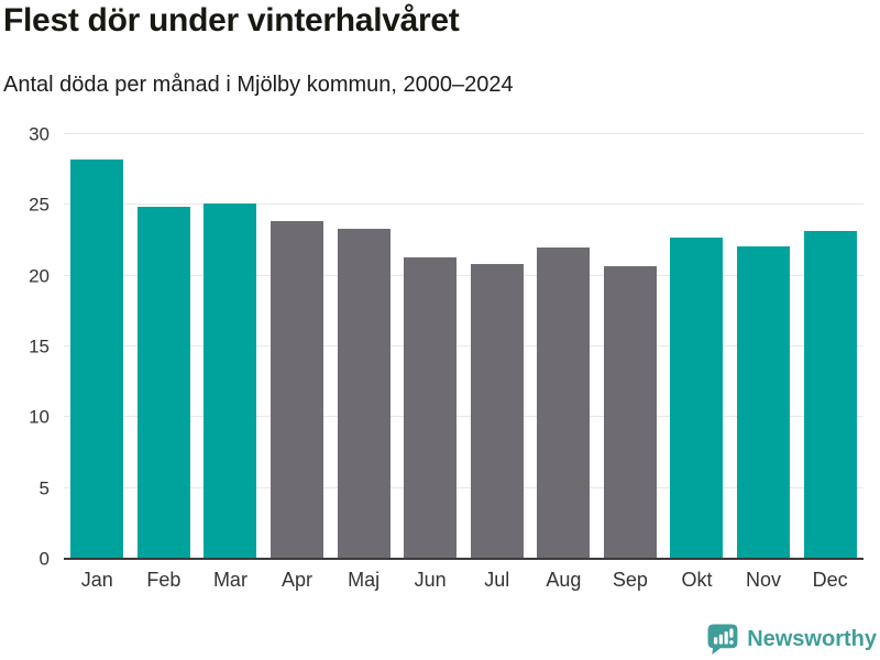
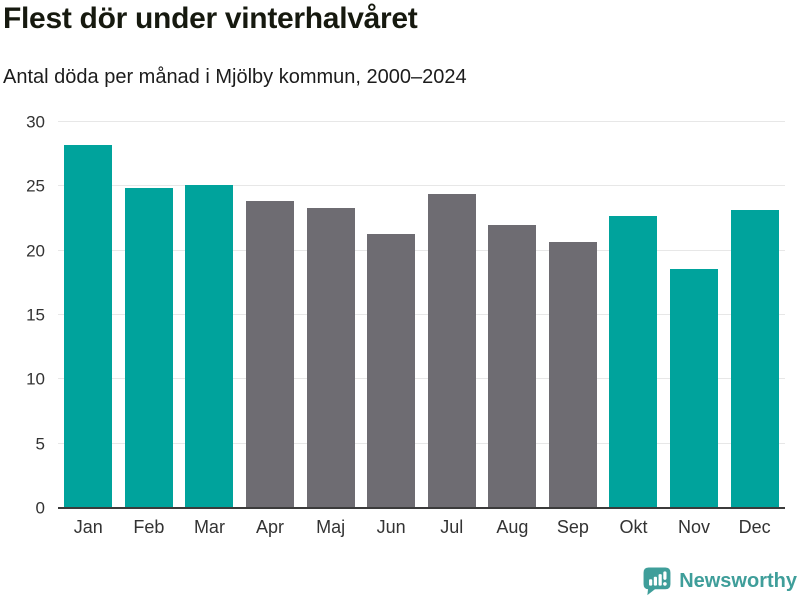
Jul: 20.8 -> 24.4
Nov: 22.1 -> 18.6
